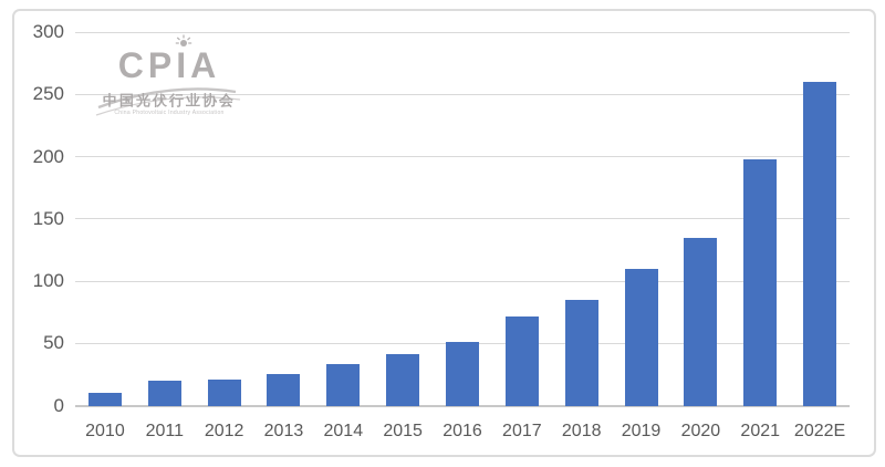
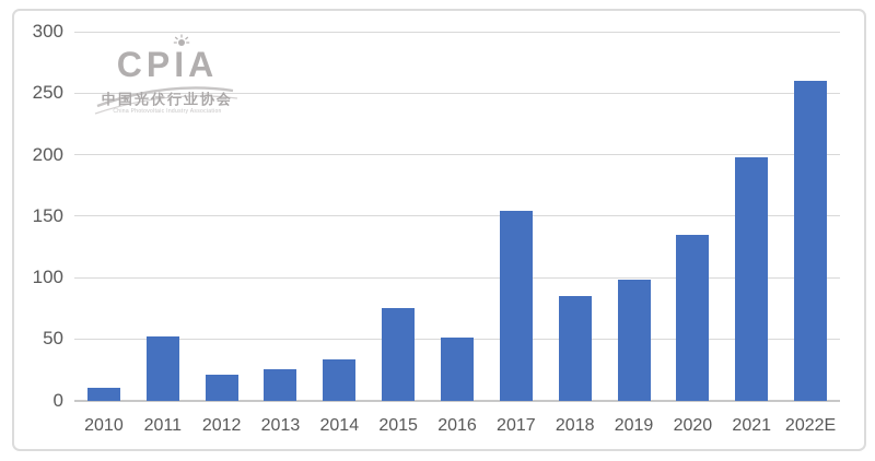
2011: 20 -> 52
2015: 41 -> 75
2017: 72 -> 154
2019: 110 -> 98
